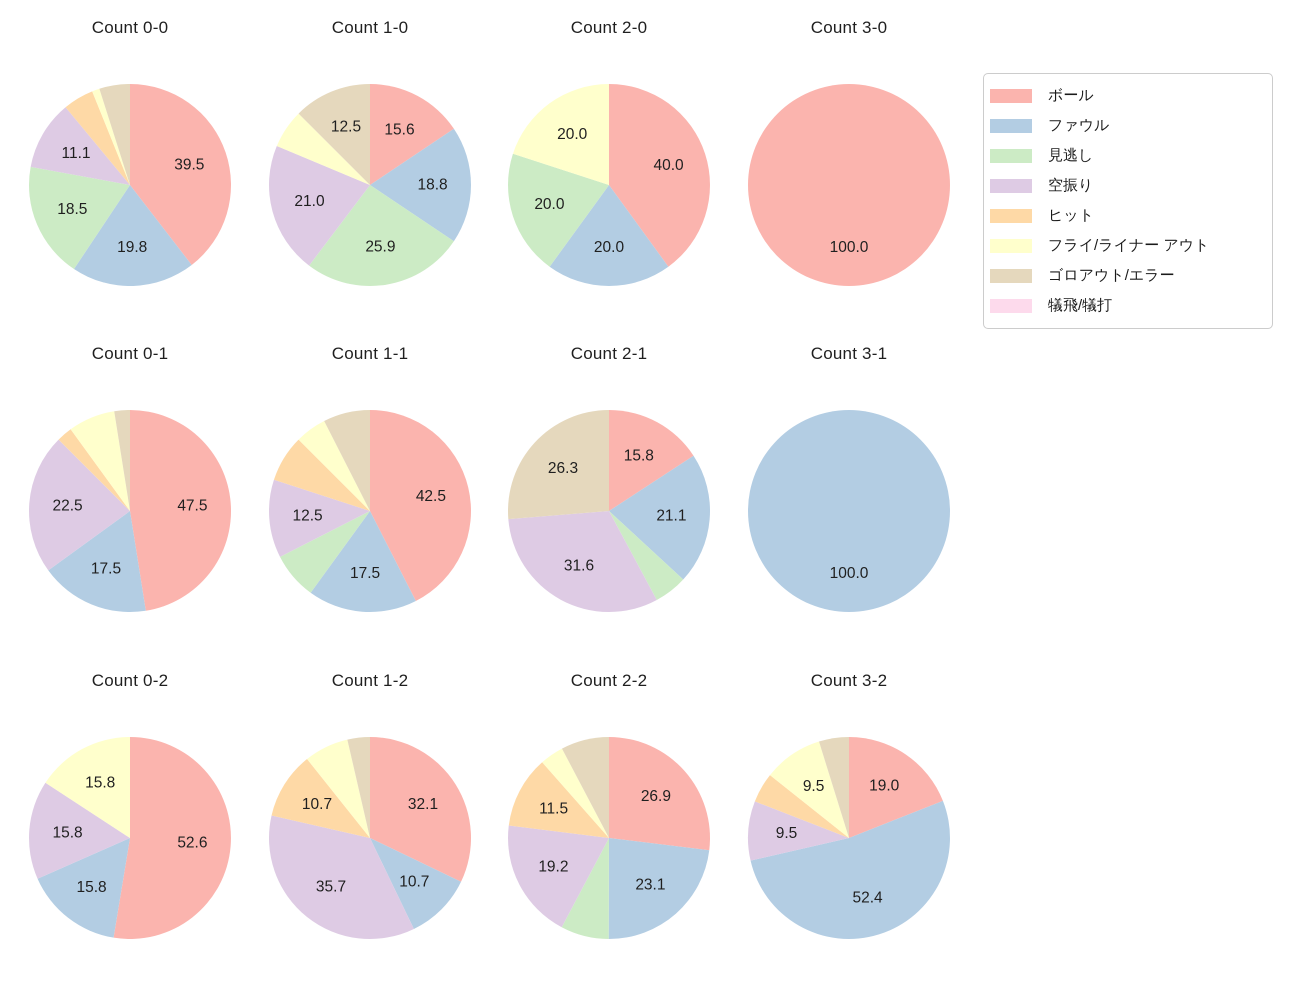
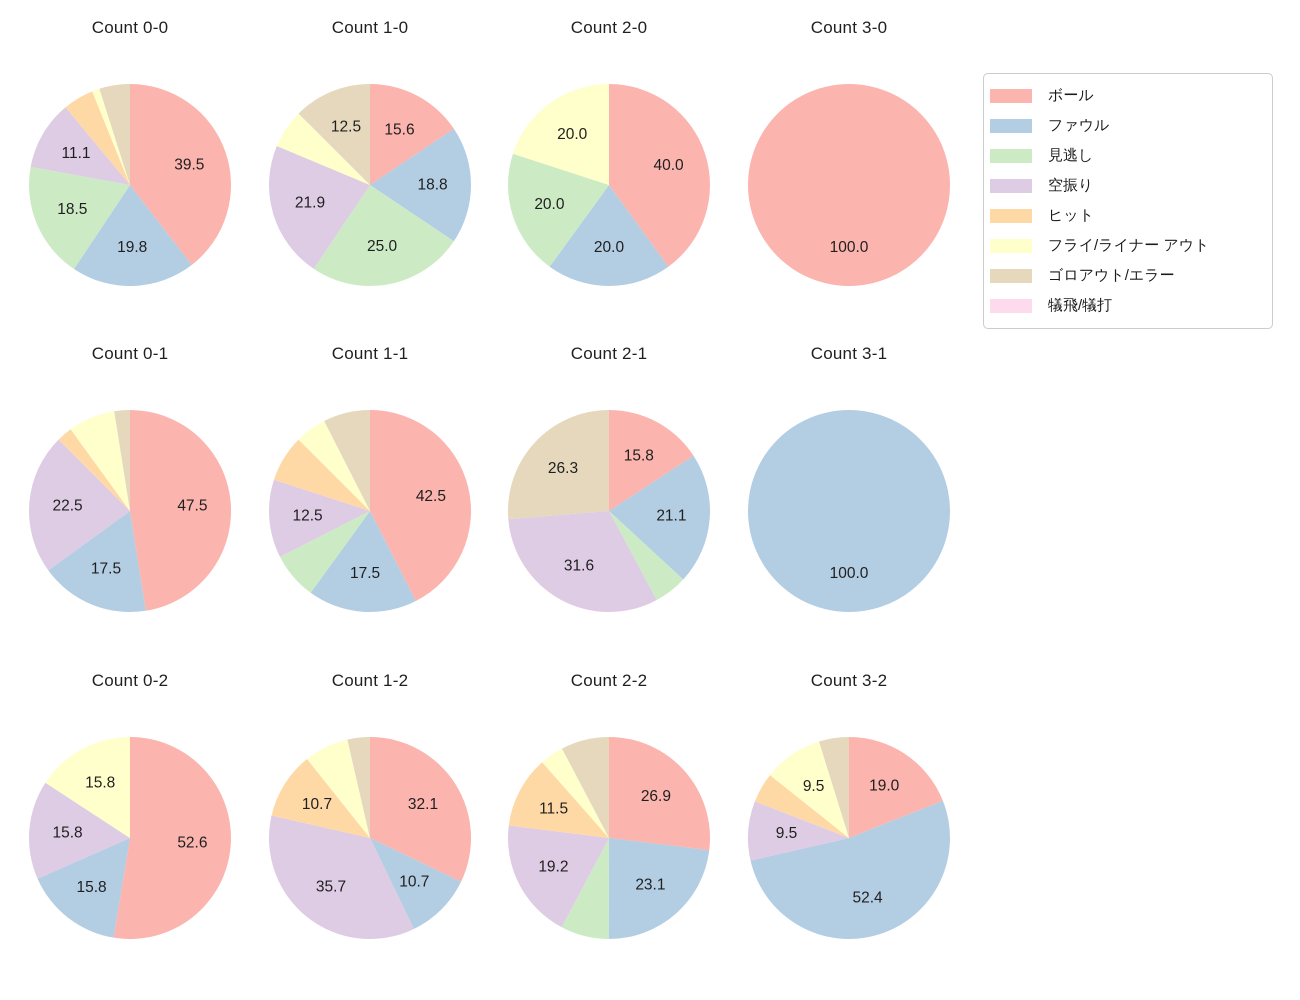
Count 1-0/見逃し: 25.9 -> 25.0
Count 1-0/空振り: 21.0 -> 21.9
